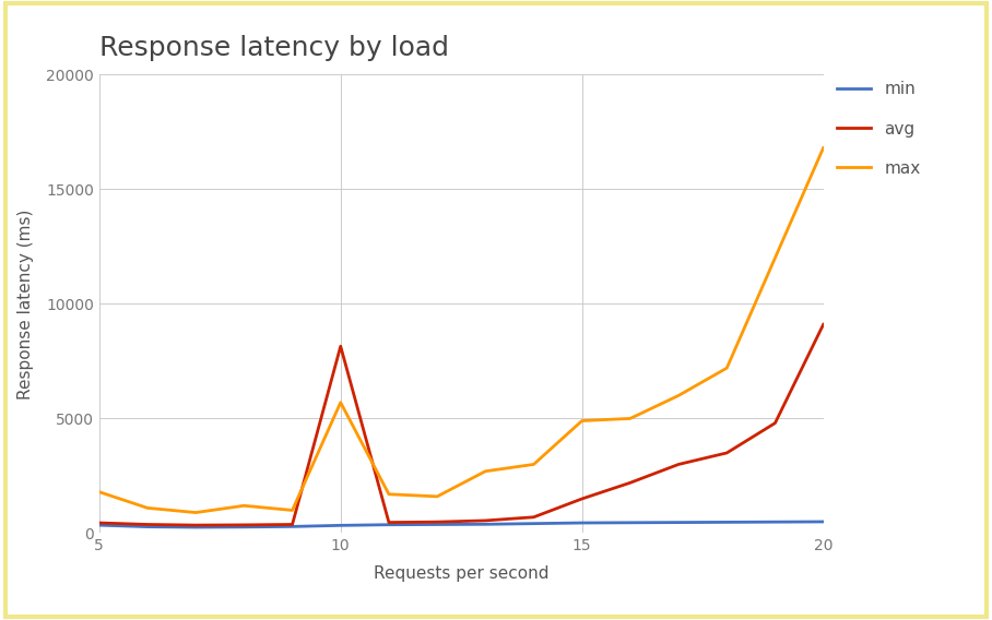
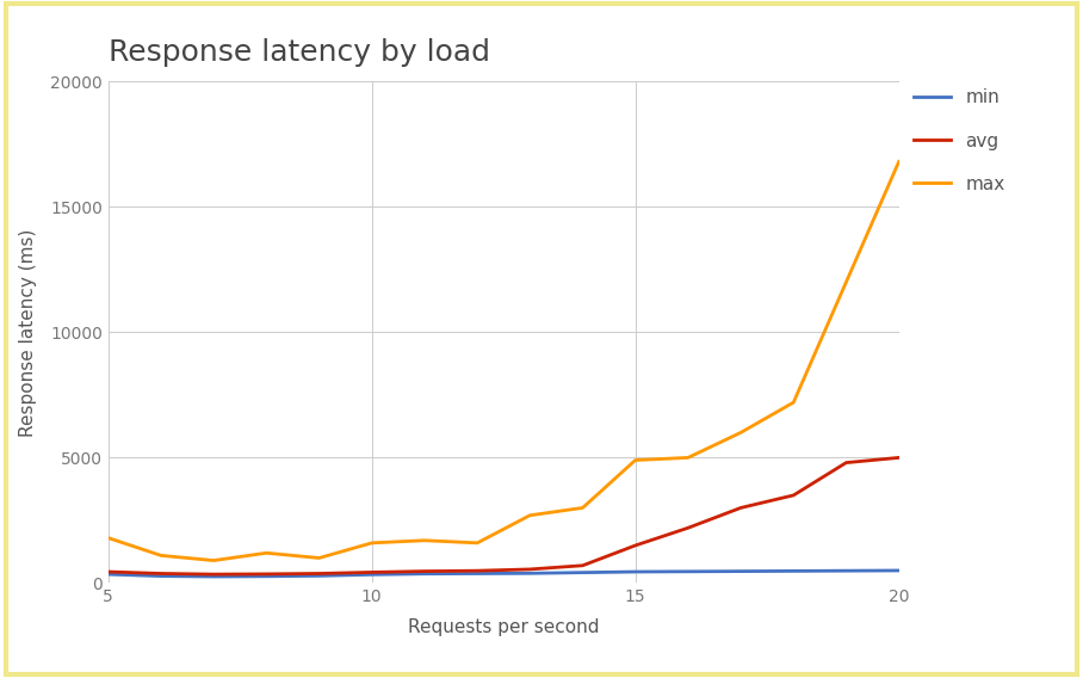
avg/10: 8150 -> 430
max/10: 5700 -> 1600
avg/20: 9100 -> 5000
